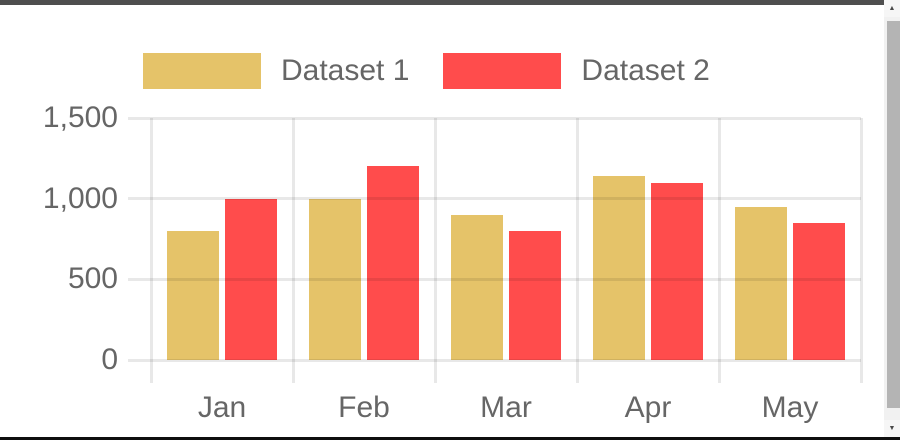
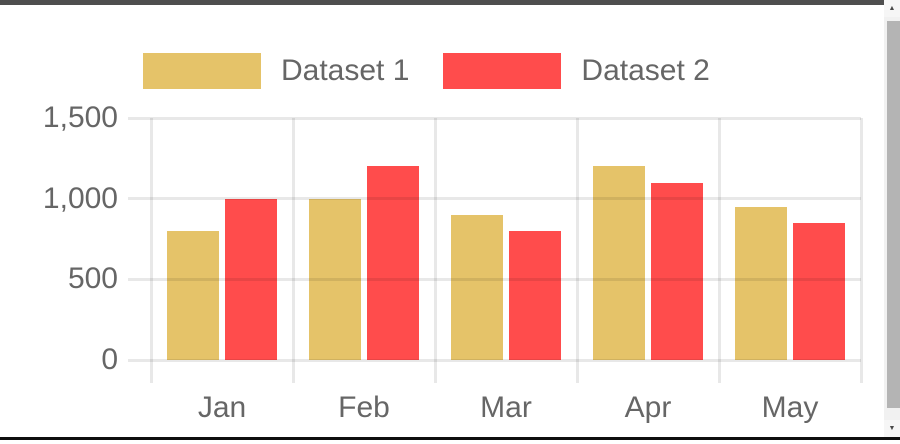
Dataset 1/Apr: 1140 -> 1200
